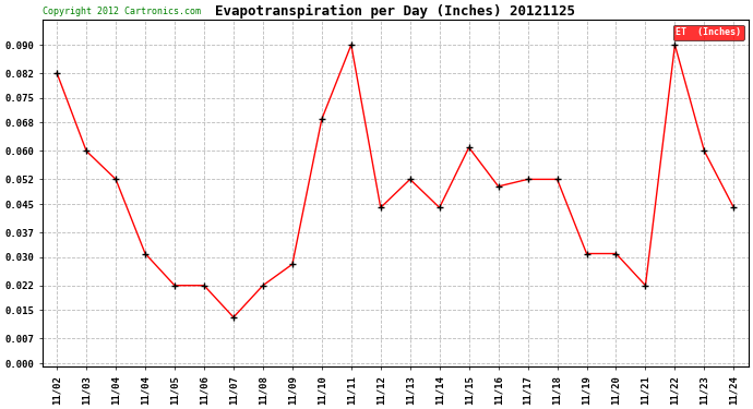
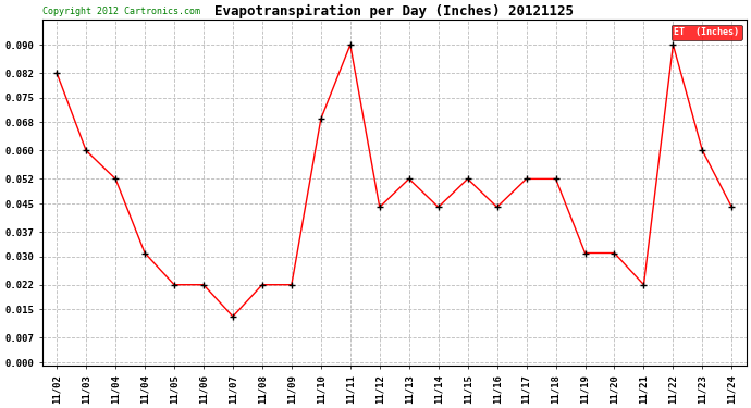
11/09: 0.028 -> 0.022
11/15: 0.061 -> 0.052
11/16: 0.050 -> 0.044
